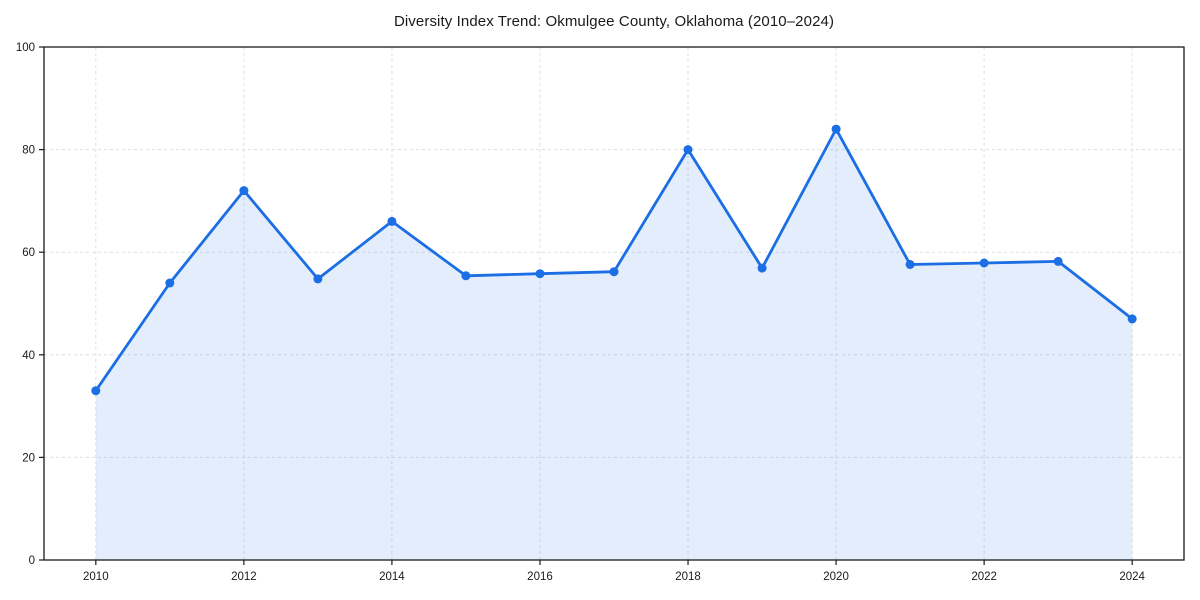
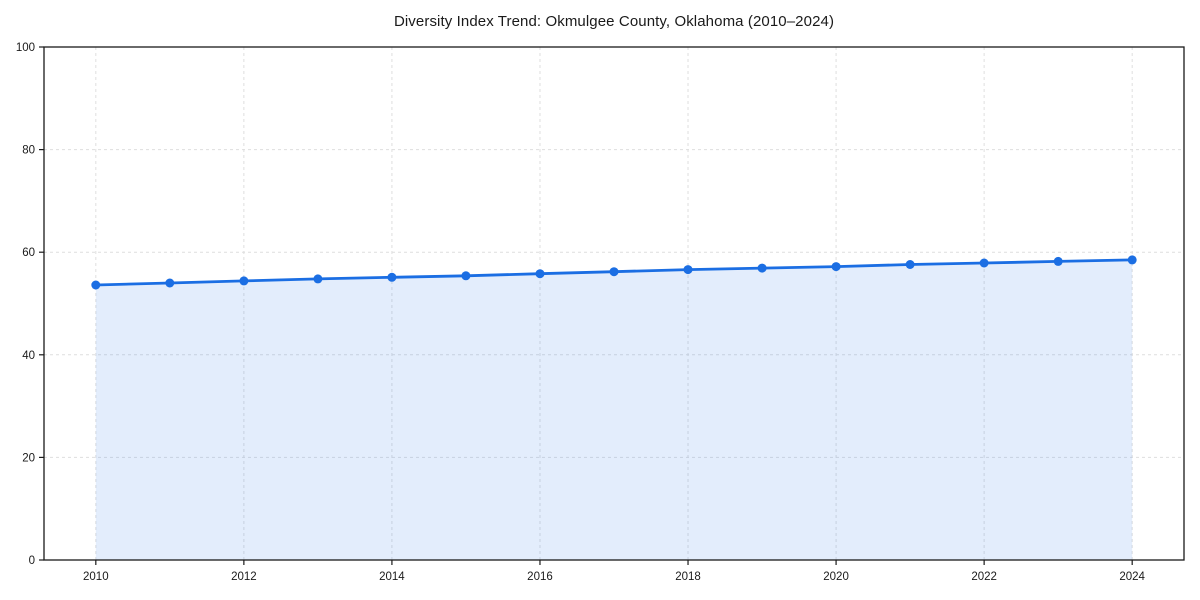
2010: 33 -> 54
2012: 72 -> 54
2014: 66 -> 55
2018: 80 -> 57
2020: 84 -> 57
2024: 47 -> 58
